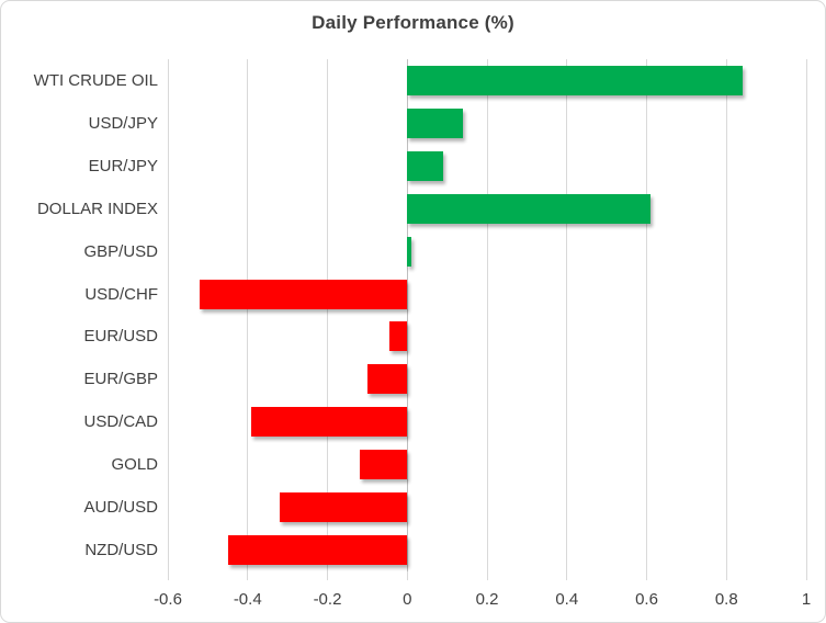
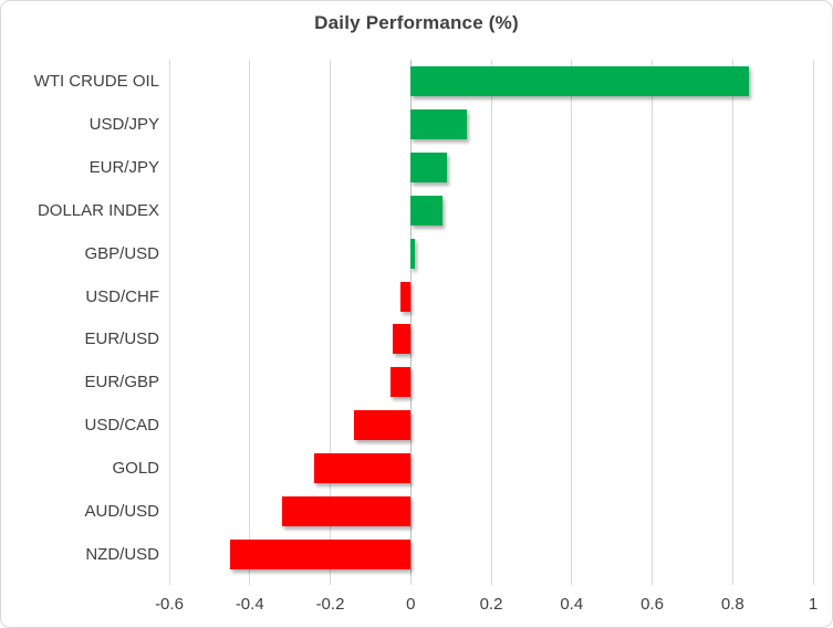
DOLLAR INDEX: 0.61 -> 0.08
USD/CHF: -0.52 -> -0.03
EUR/GBP: -0.10 -> -0.05
USD/CAD: -0.39 -> -0.14
GOLD: -0.12 -> -0.24
